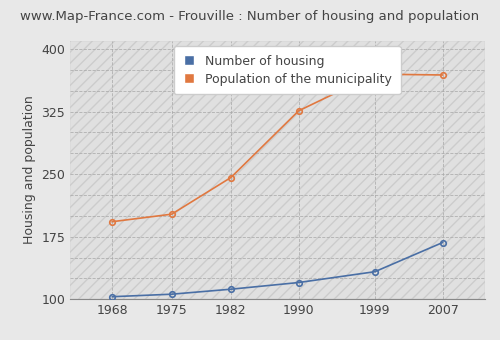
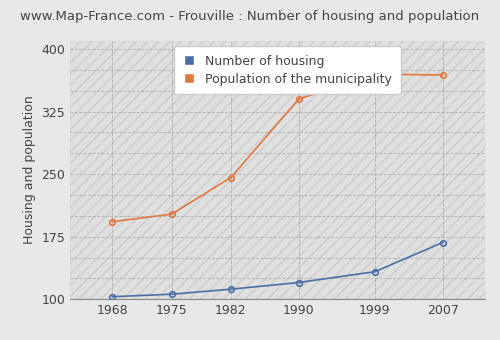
Population of the municipality/1990: 326 -> 340
